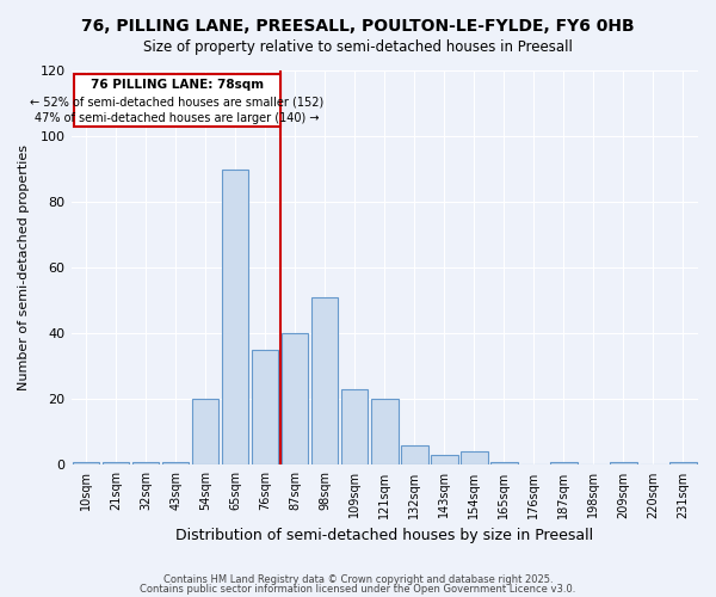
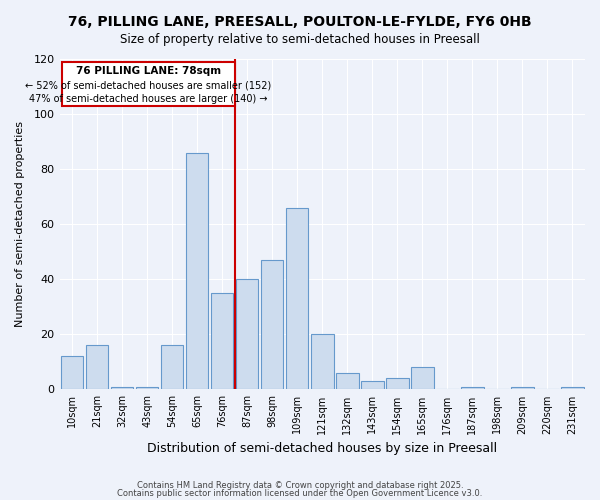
10sqm: 1 -> 12
21sqm: 1 -> 16
54sqm: 20 -> 16
65sqm: 90 -> 86
98sqm: 51 -> 47
109sqm: 23 -> 66
165sqm: 1 -> 8
